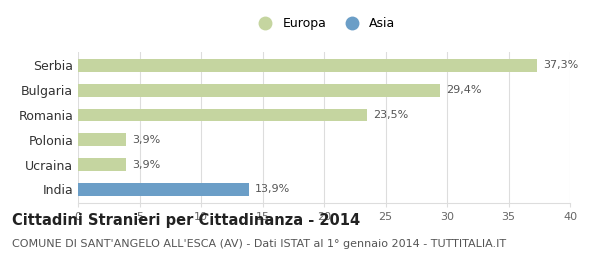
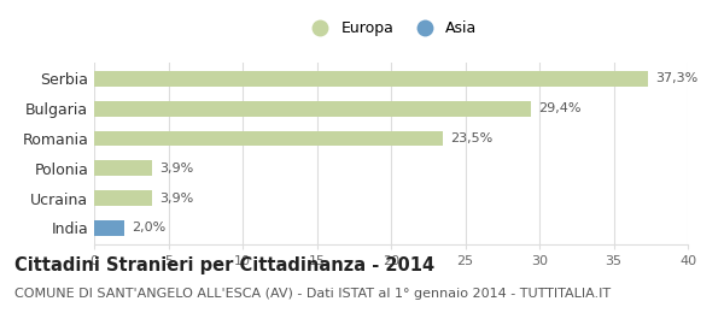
India: 13,9% -> 2,0%
